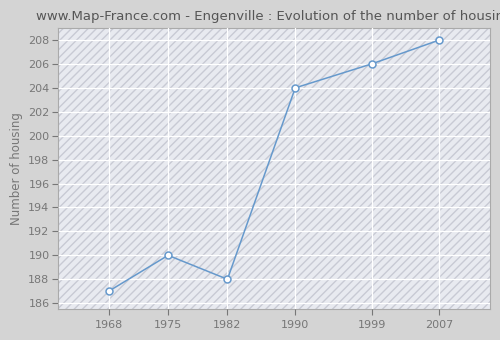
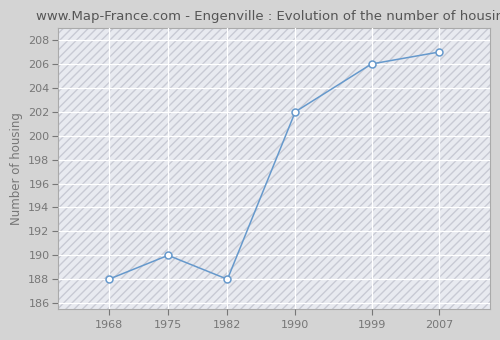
1968: 187 -> 188
1990: 204 -> 202
2007: 208 -> 207
